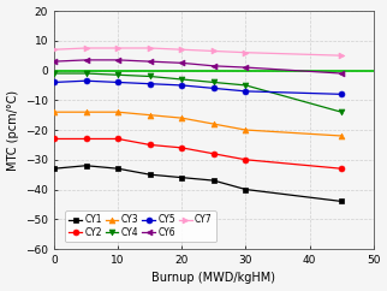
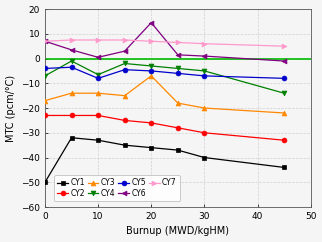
CY1/0: -33 -> -50
CY3/0: -14 -> -17
CY4/0: -1.0 -> -7.0
CY6/0: 3.0 -> 7.0
CY4/10: -1.5 -> -6.5
CY5/10: -4.0 -> -8.0
CY6/10: 3.5 -> 0.5
CY3/20: -16 -> -7
CY6/20: 2.5 -> 14.5
